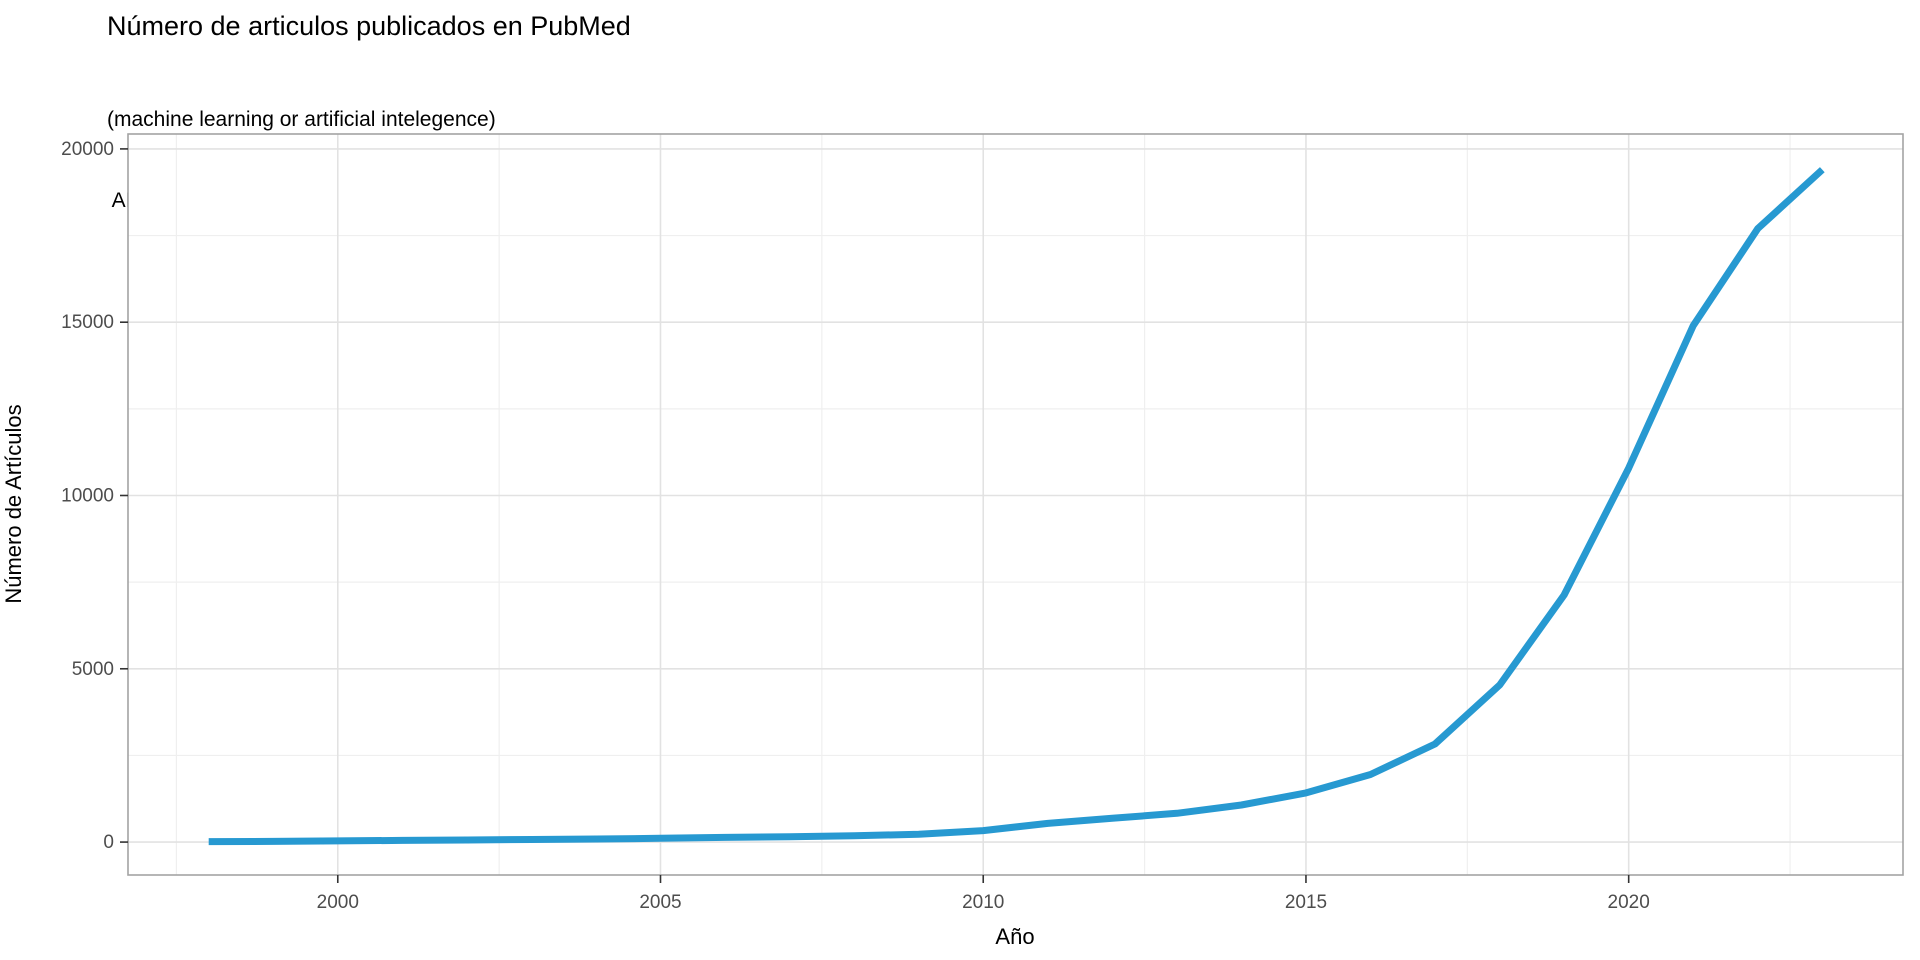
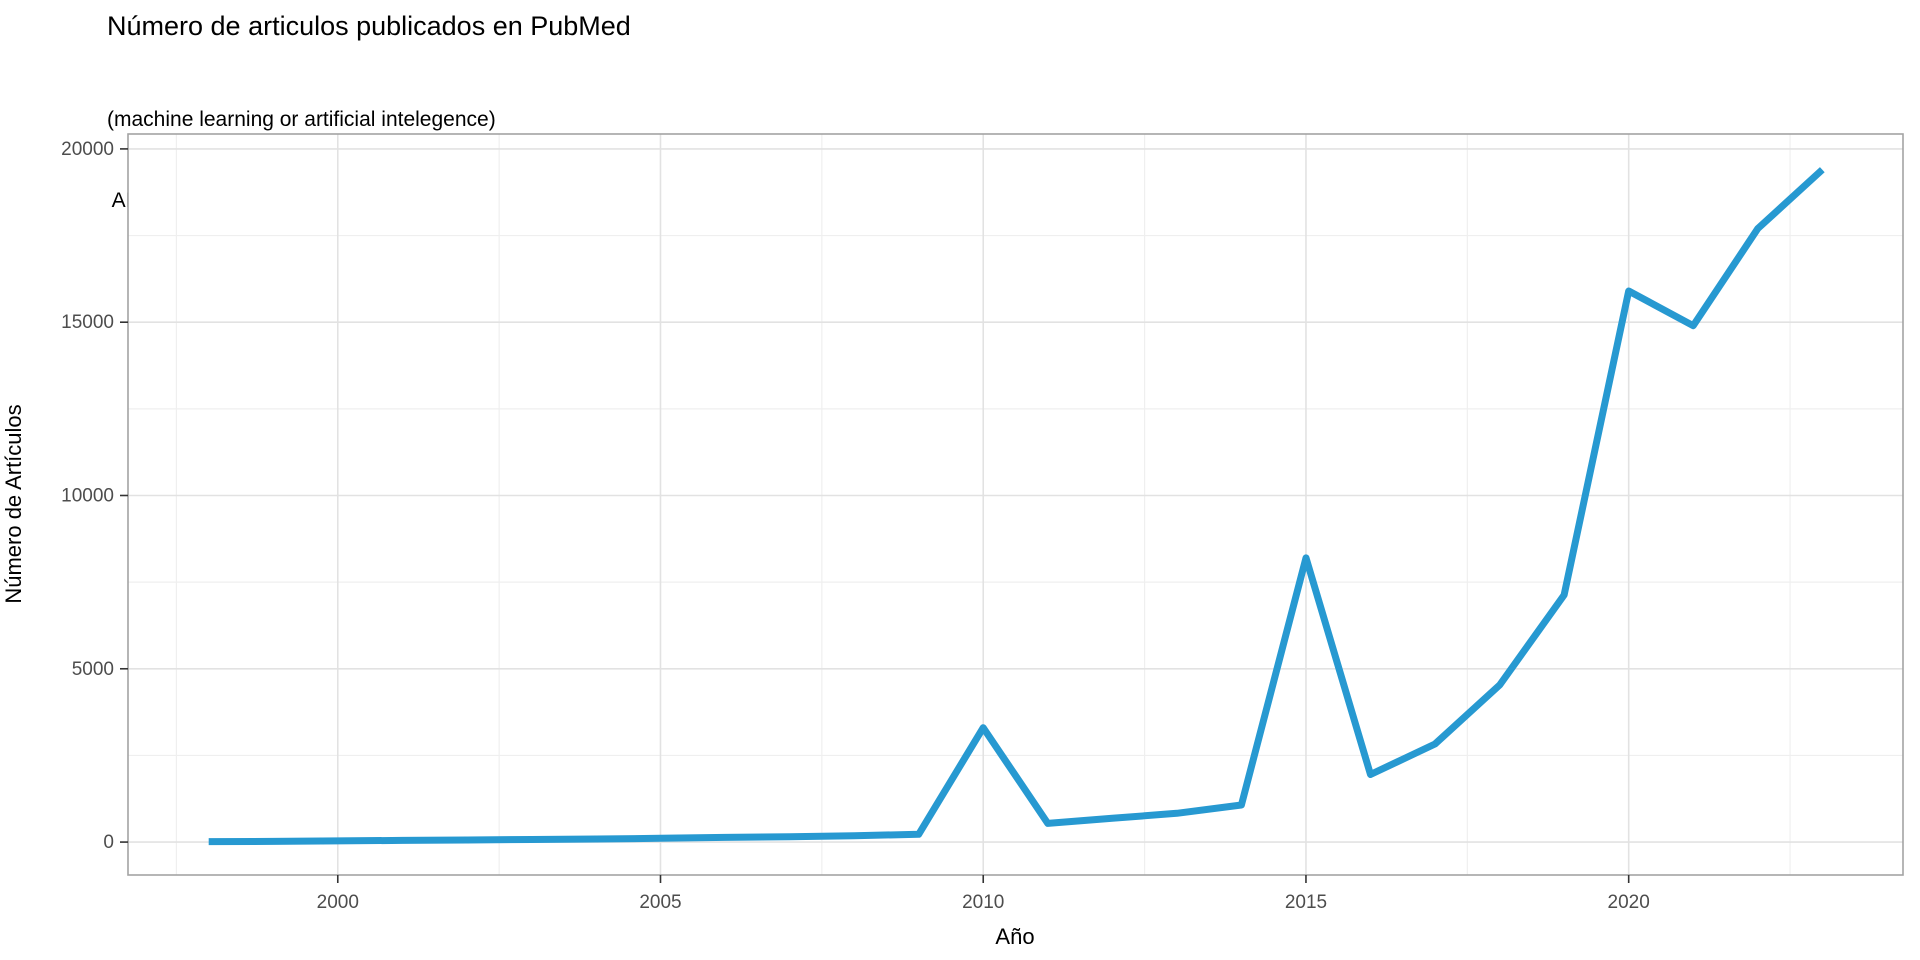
2010: 300 -> 3300
2015: 1400 -> 8200
2020: 10800 -> 15900
